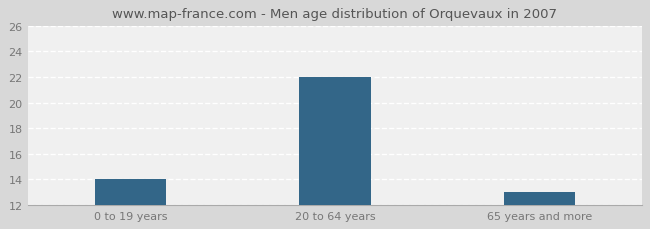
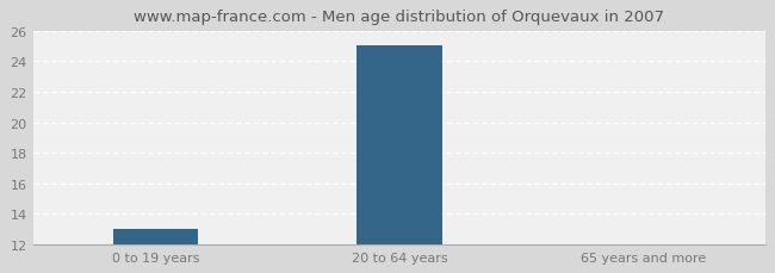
0 to 19 years: 14 -> 13
20 to 64 years: 22 -> 25
65 years and more: 13 -> 12
